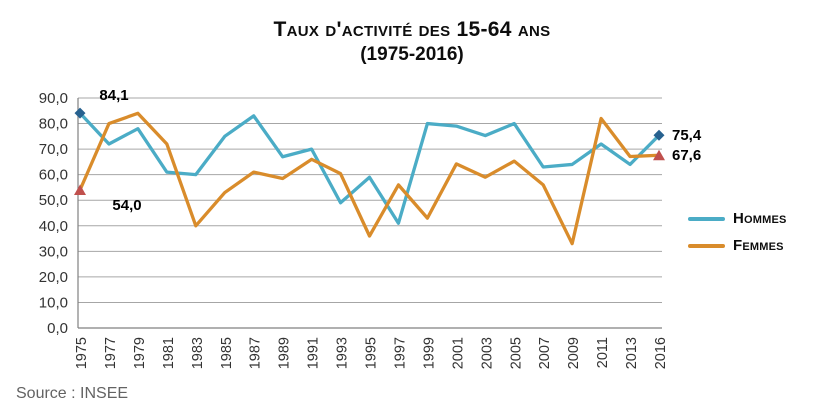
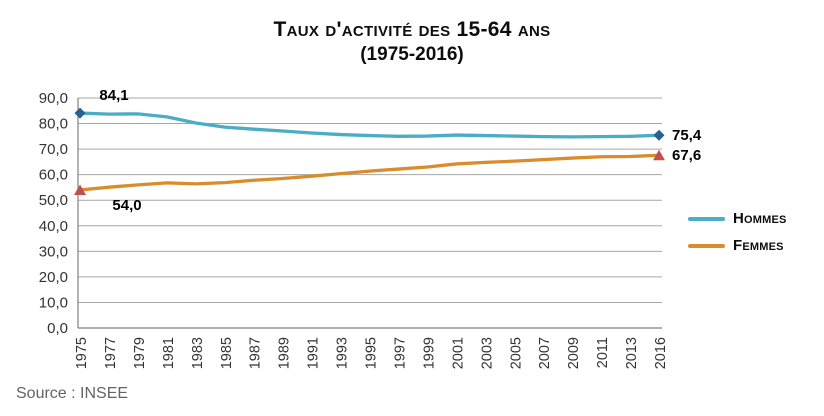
Hommes/1977: 72 -> 84
Femmes/1977: 80 -> 55
Hommes/1979: 78 -> 84
Femmes/1979: 84 -> 56
Hommes/1981: 61 -> 83
Femmes/1981: 72 -> 57
Hommes/1983: 60 -> 80
Femmes/1983: 40 -> 56
Hommes/1985: 75 -> 79
Femmes/1985: 53 -> 57
Hommes/1987: 83 -> 78
Femmes/1987: 61 -> 58
Hommes/1989: 67 -> 77
Hommes/1991: 70 -> 76
Femmes/1991: 66 -> 59
Hommes/1993: 49 -> 76
Hommes/1995: 59 -> 75
Femmes/1995: 36 -> 61
Hommes/1997: 41 -> 75
Femmes/1997: 56 -> 62
Hommes/1999: 80 -> 75
Femmes/1999: 43 -> 63
Hommes/2001: 79 -> 76
Femmes/2003: 59 -> 65
Hommes/2005: 80 -> 75
Hommes/2007: 63 -> 75
Femmes/2007: 56 -> 66
Hommes/2009: 64 -> 75
Femmes/2009: 33 -> 66
Hommes/2011: 72 -> 75
Femmes/2011: 82 -> 67
Hommes/2013: 64 -> 75
